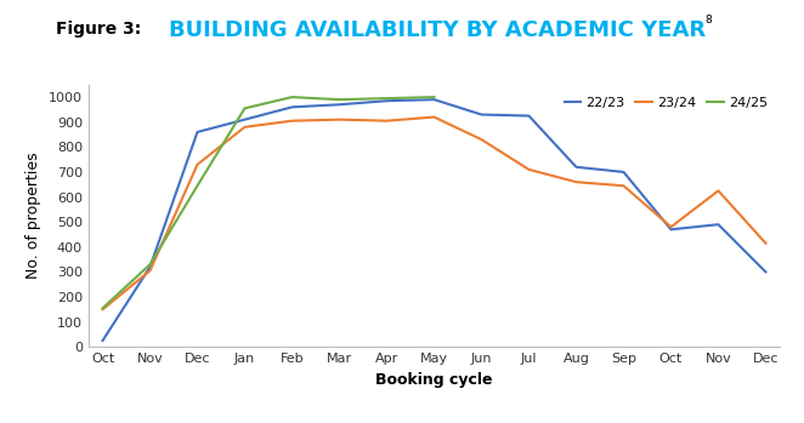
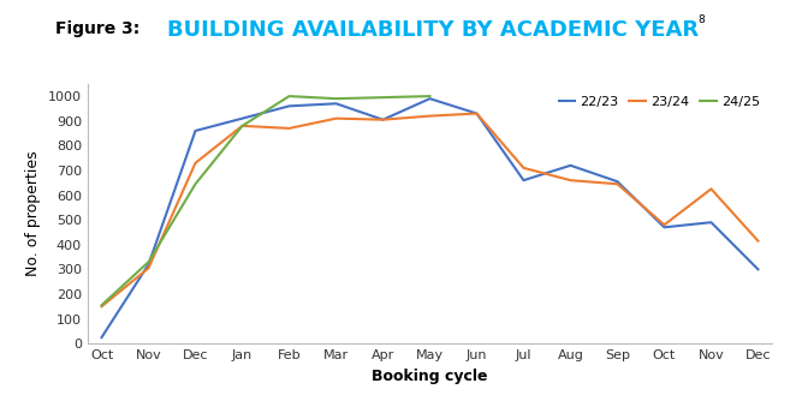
24/25/Jan: 955 -> 880
23/24/Feb: 905 -> 870
22/23/Apr: 985 -> 905
23/24/Jun: 830 -> 930
22/23/Jul: 925 -> 660
22/23/Sep: 700 -> 655
